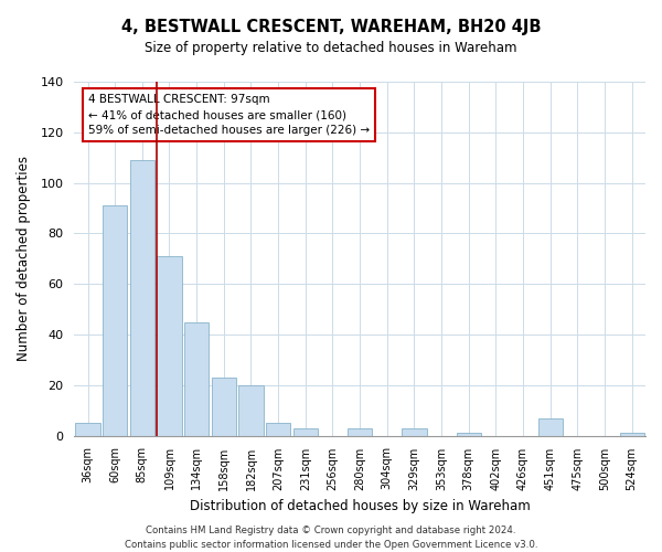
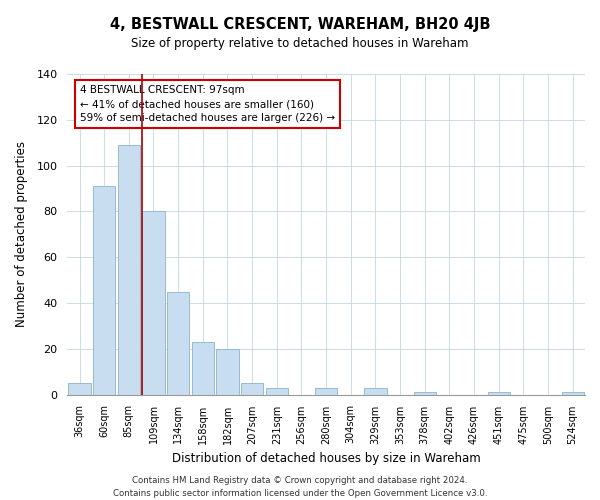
109sqm: 71 -> 80
451sqm: 7 -> 1
